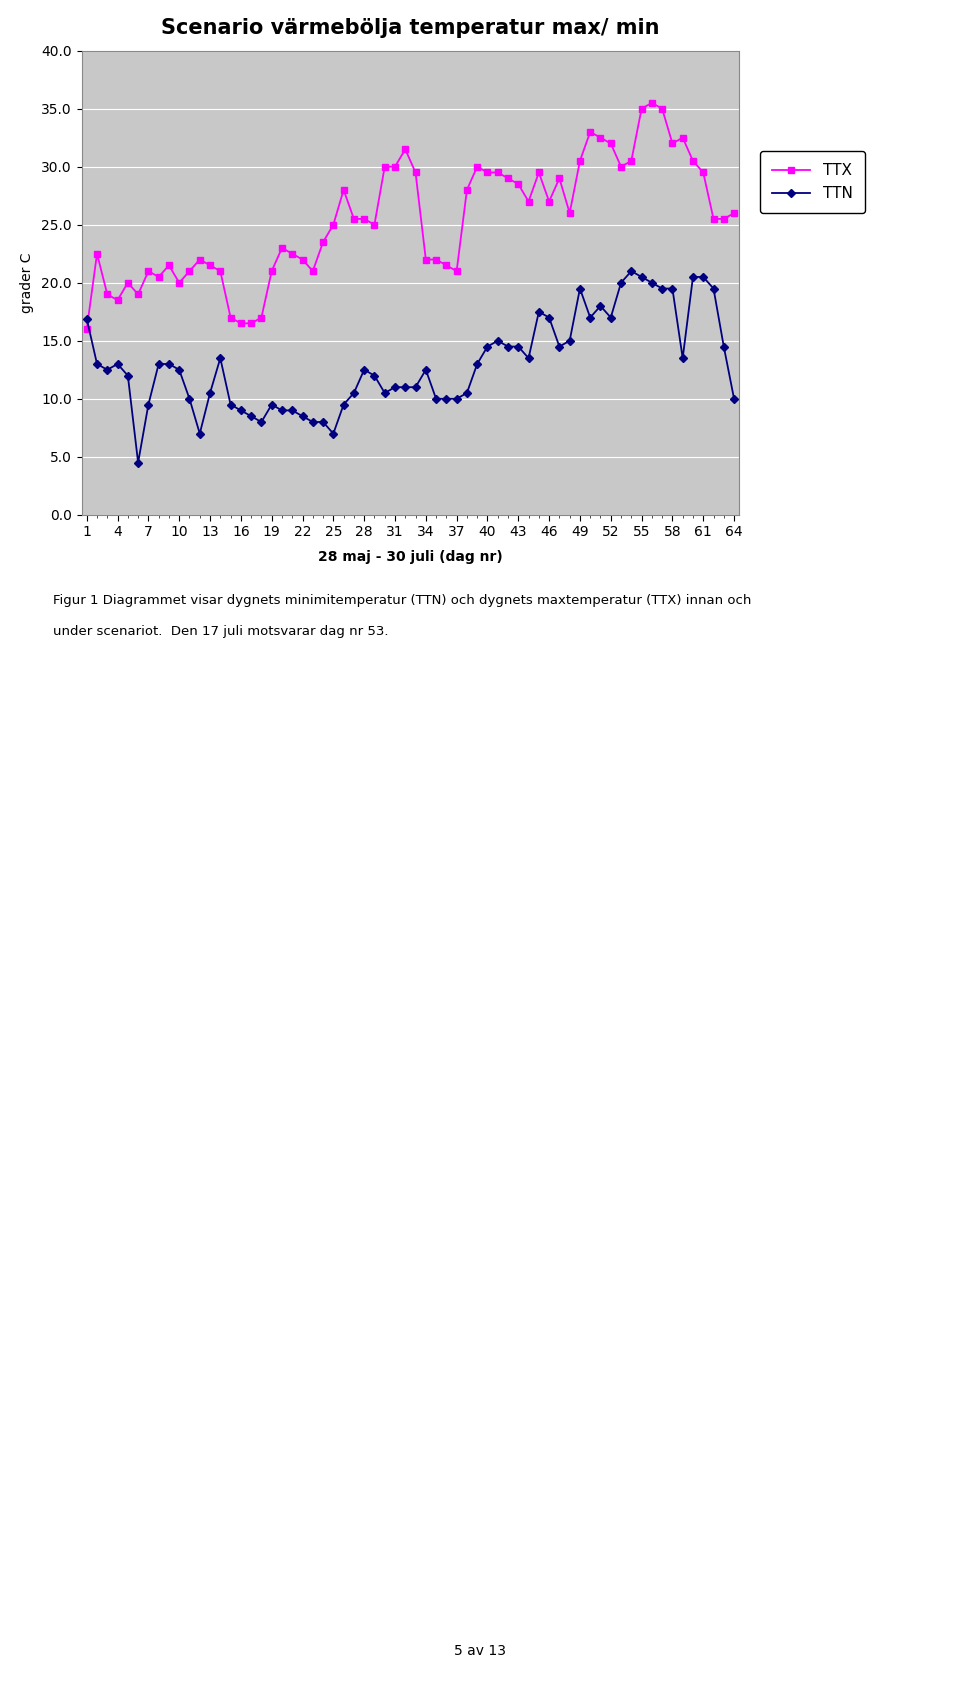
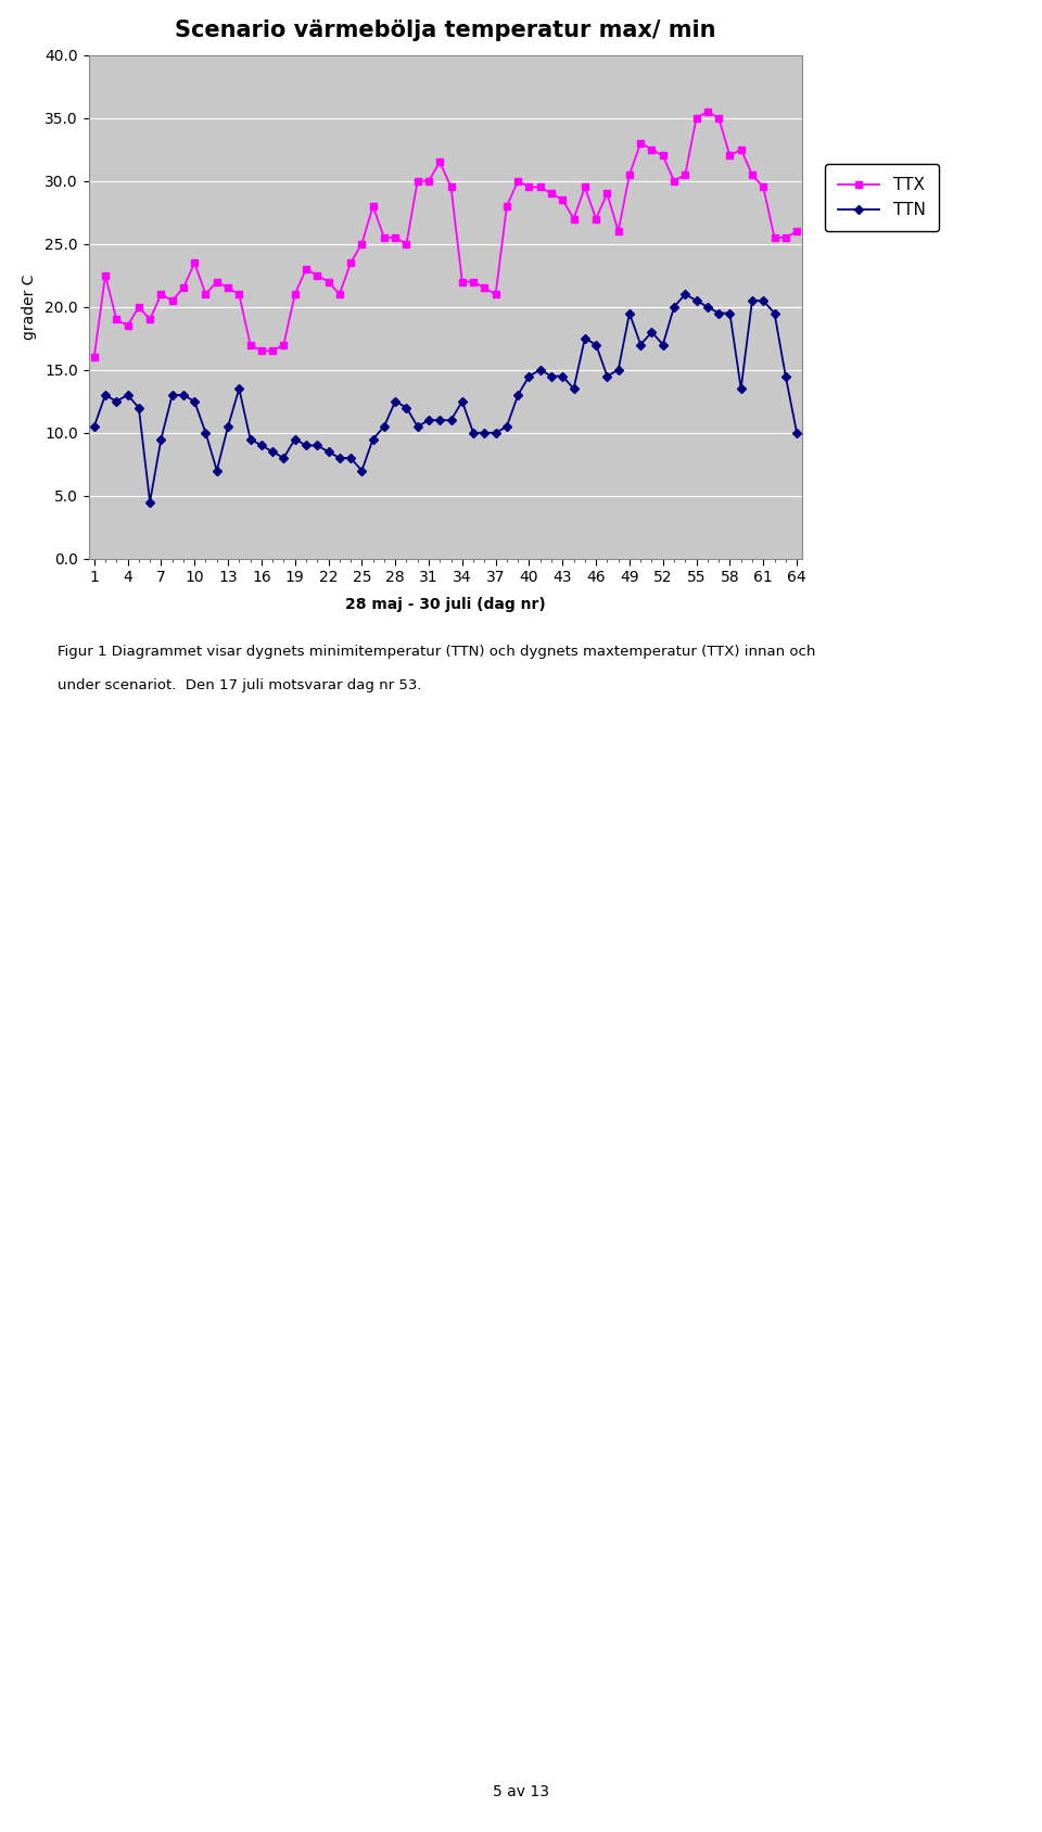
TTN/1: 16.9 -> 10.5
TTX/10: 20.0 -> 23.5
